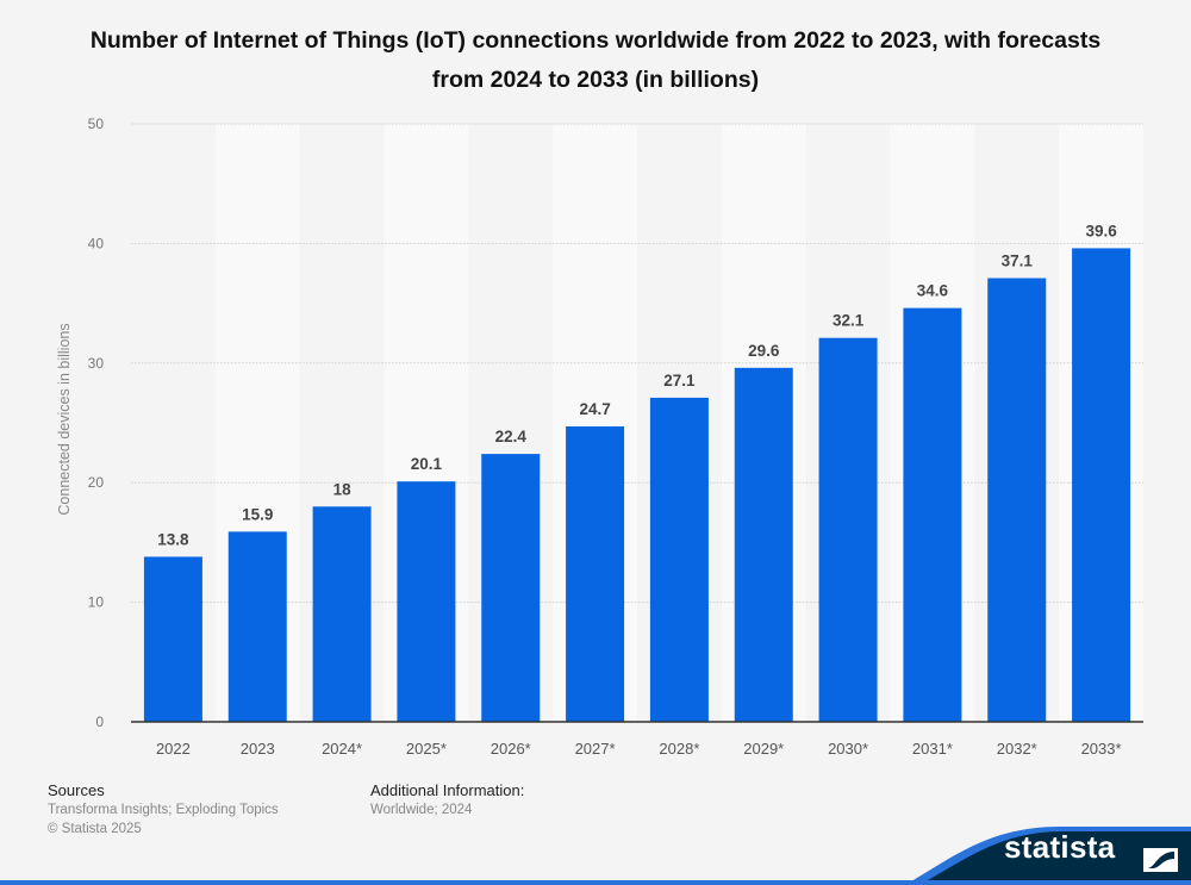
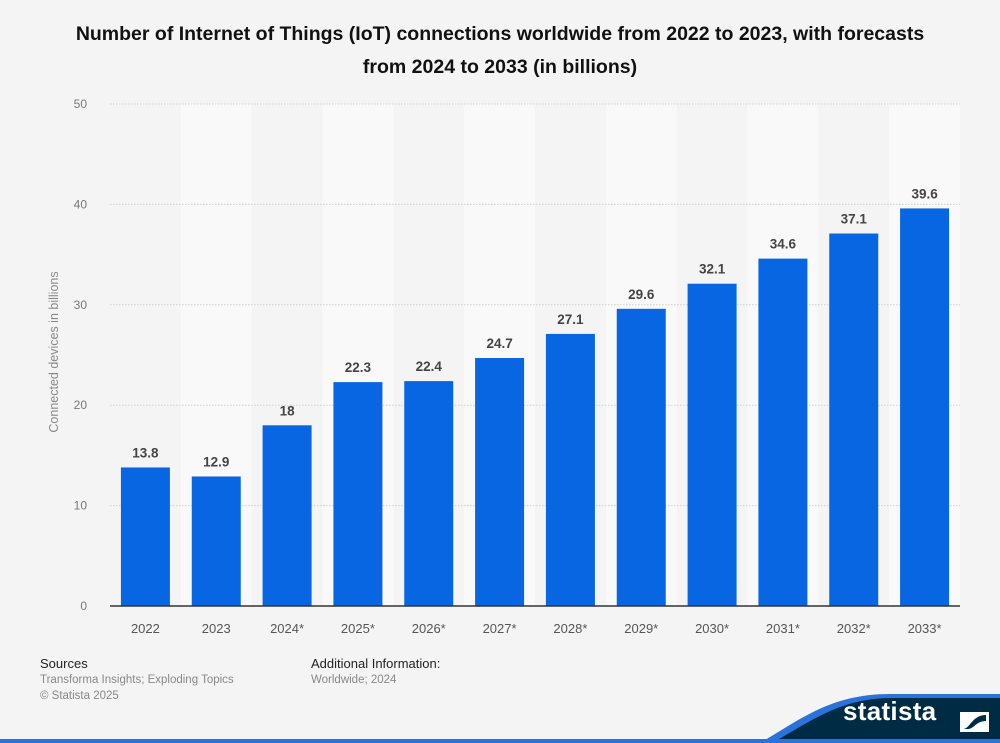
2023: 15.9 -> 12.9
2025*: 20.1 -> 22.3
